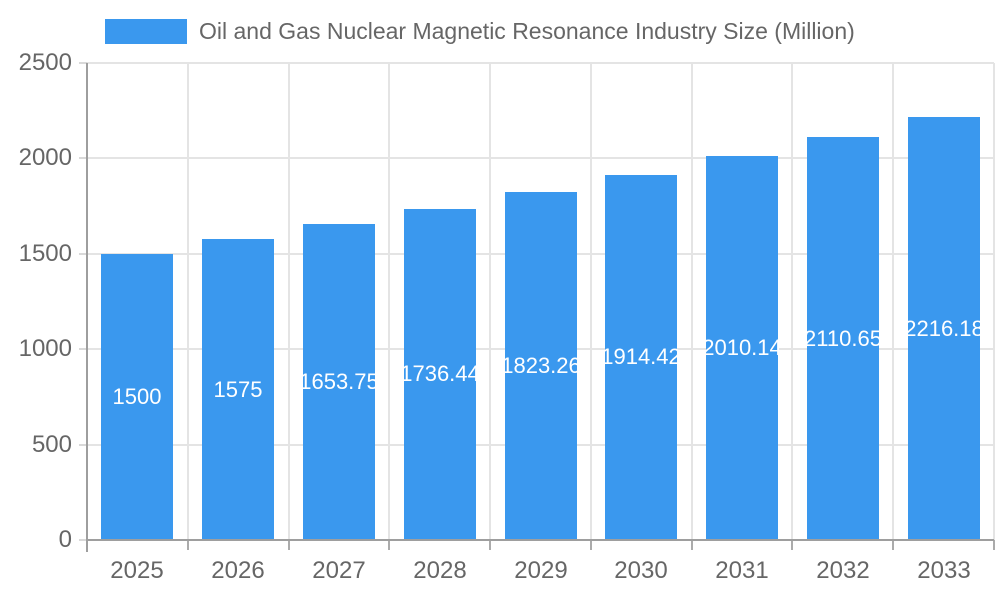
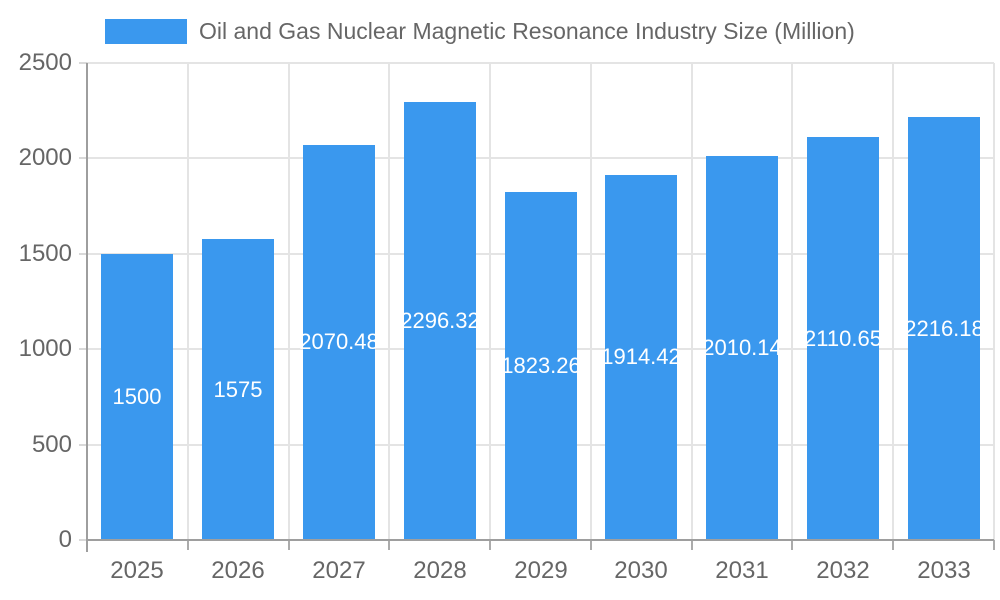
2027: 1653.75 -> 2070.48
2028: 1736.44 -> 2296.32
